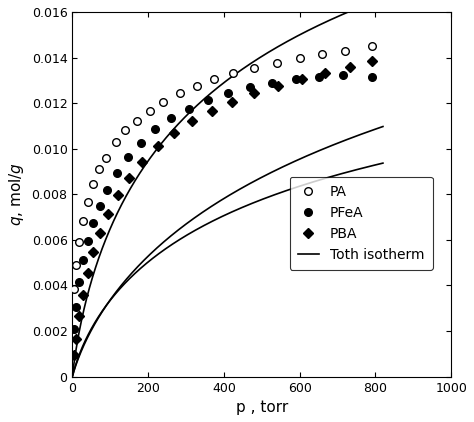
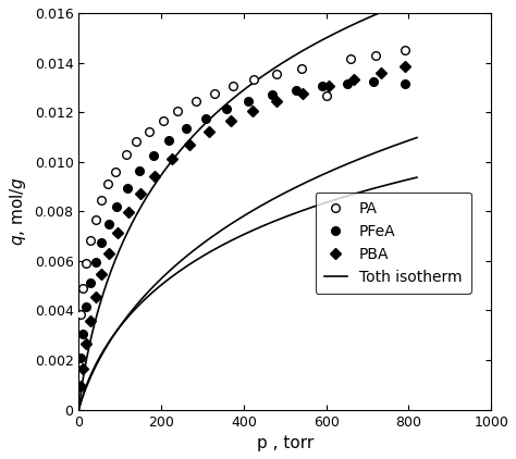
PA/600: 0.01400 -> 0.01265
